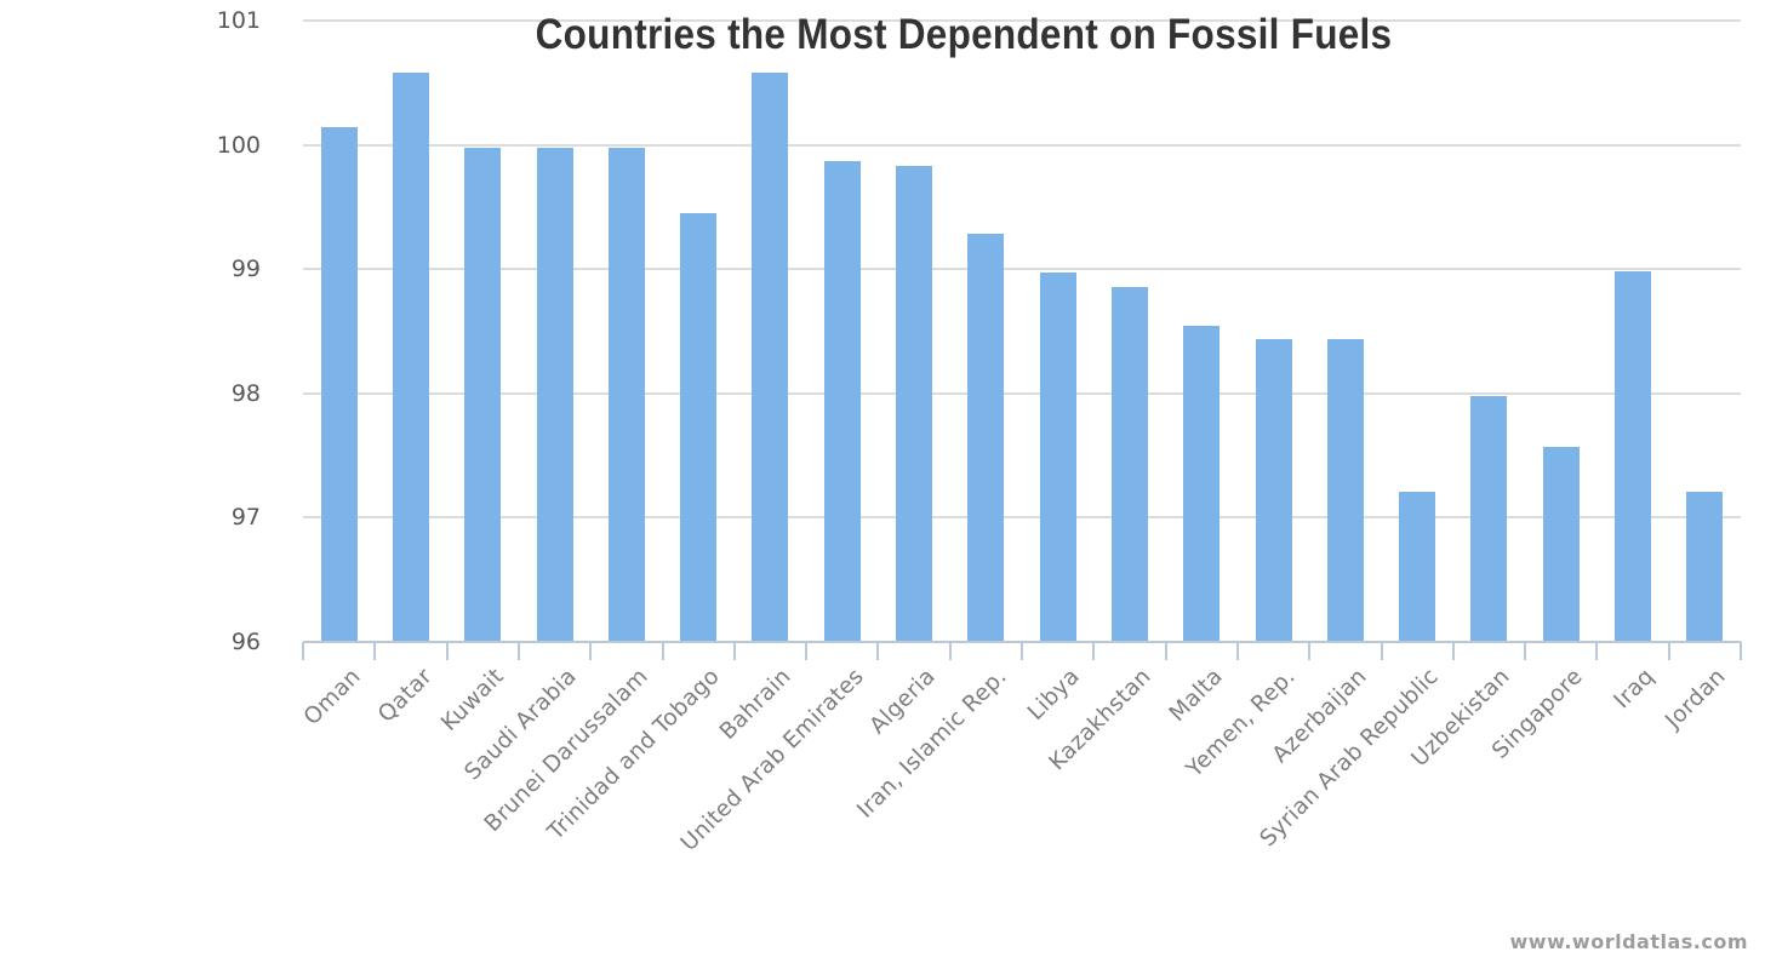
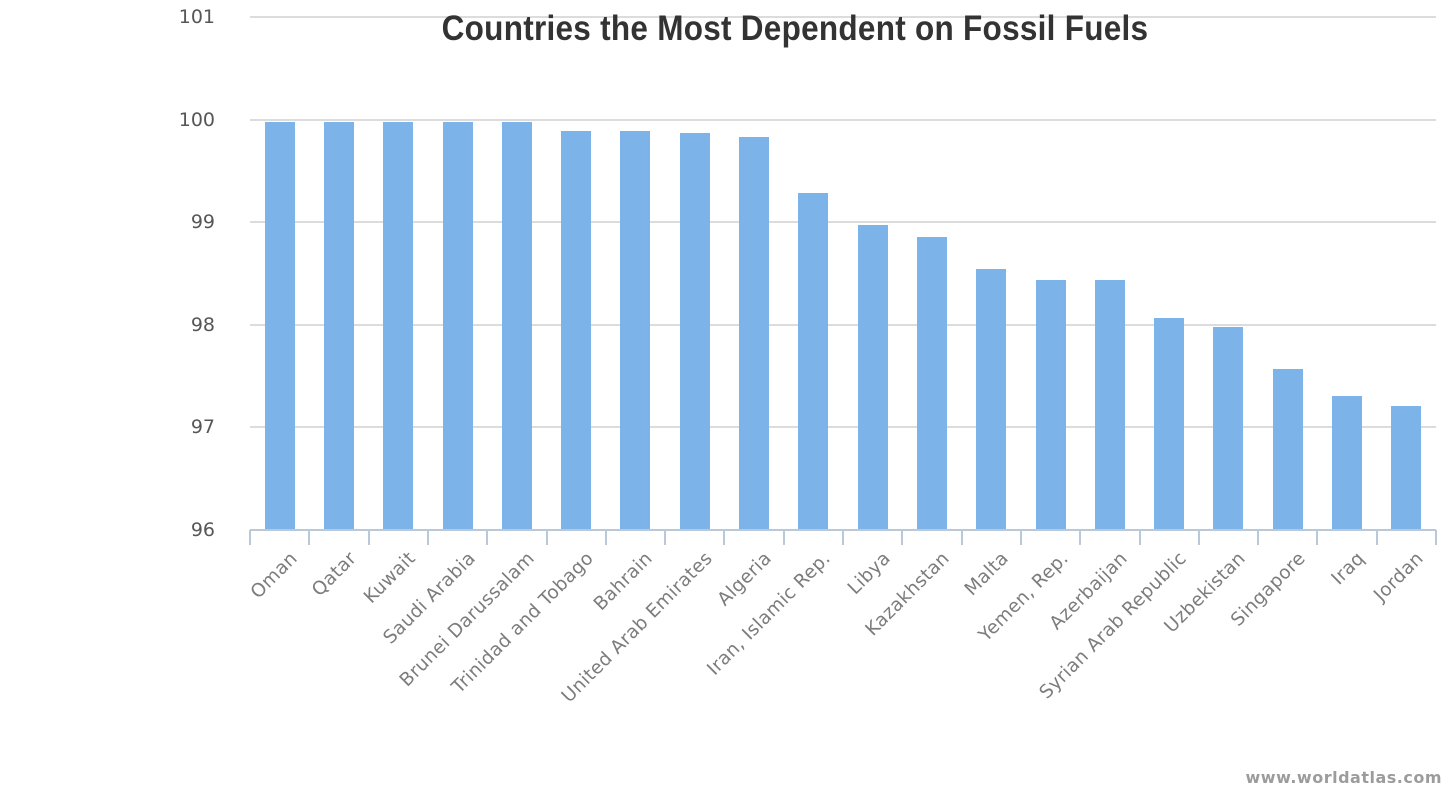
Oman: 100.14 -> 99.98
Qatar: 100.58 -> 99.98
Trinidad and Tobago: 99.45 -> 99.89
Bahrain: 100.58 -> 99.89
Syrian Arab Republic: 97.21 -> 98.07
Iraq: 98.98 -> 97.31
